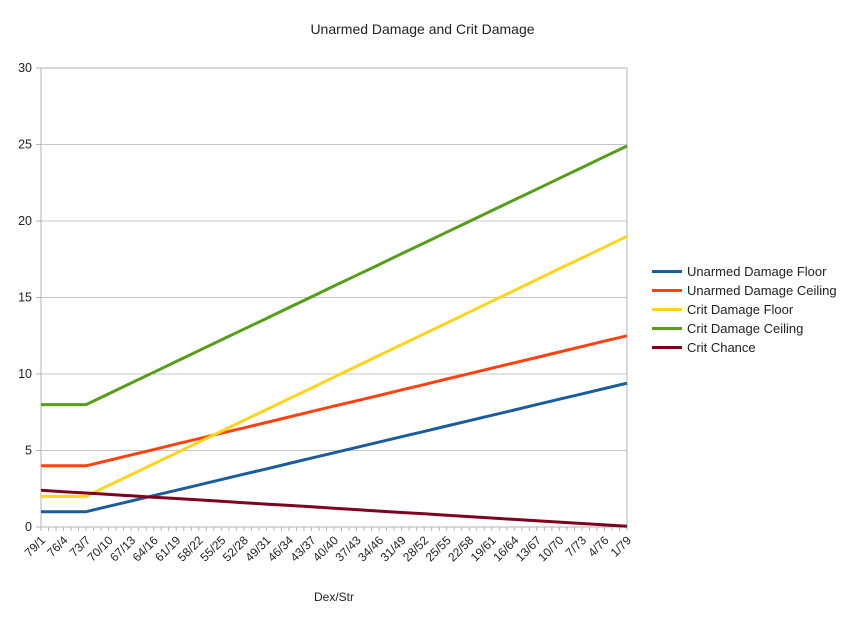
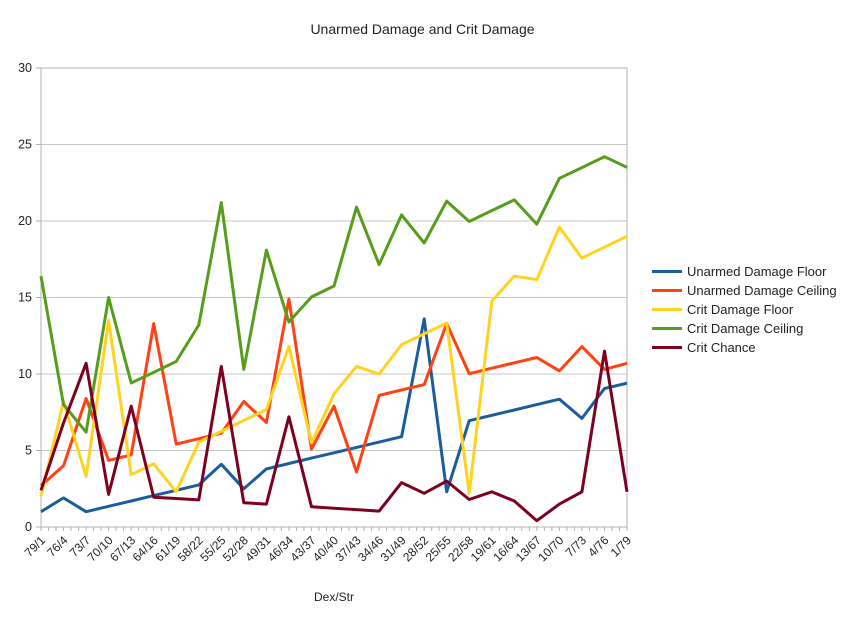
Unarmed Damage Ceiling/79/1: 4.0 -> 2.7
Crit Damage Ceiling/79/1: 8.0 -> 16.4
Unarmed Damage Floor/76/4: 1.0 -> 1.9
Crit Damage Floor/76/4: 2.0 -> 8.2
Crit Chance/76/4: 2.3 -> 6.8
Unarmed Damage Ceiling/73/7: 4.0 -> 8.4
Crit Damage Floor/73/7: 2.0 -> 3.3
Crit Damage Ceiling/73/7: 8.0 -> 6.2
Crit Chance/73/7: 2.2 -> 10.7
Crit Damage Floor/70/10: 2.7 -> 13.5
Crit Damage Ceiling/70/10: 8.7 -> 15.0
Crit Chance/67/13: 2.0 -> 7.9
Unarmed Damage Ceiling/64/16: 5.1 -> 13.3
Crit Damage Floor/61/19: 4.8 -> 2.3
Crit Damage Ceiling/58/22: 11.5 -> 13.2
Unarmed Damage Floor/55/25: 3.1 -> 4.1
Crit Damage Ceiling/55/25: 12.2 -> 21.2
Crit Chance/55/25: 1.7 -> 10.5
Unarmed Damage Floor/52/28: 3.5 -> 2.5
Unarmed Damage Ceiling/52/28: 6.5 -> 8.2
Crit Damage Ceiling/52/28: 12.9 -> 10.3
Crit Damage Ceiling/49/31: 13.6 -> 18.1
Unarmed Damage Ceiling/46/34: 7.2 -> 14.9
Crit Damage Floor/46/34: 8.4 -> 11.8
Crit Damage Ceiling/46/34: 14.3 -> 13.4
Crit Chance/46/34: 1.4 -> 7.2
Unarmed Damage Ceiling/43/37: 7.5 -> 5.1
Crit Damage Floor/43/37: 9.1 -> 5.5
Crit Damage Floor/40/40: 9.8 -> 8.7
Unarmed Damage Ceiling/37/43: 8.2 -> 3.6
Crit Damage Ceiling/37/43: 16.4 -> 20.9
Crit Damage Floor/34/46: 11.2 -> 10.0
Crit Damage Ceiling/31/49: 17.9 -> 20.4
Crit Chance/31/49: 0.9 -> 2.9
Unarmed Damage Floor/28/52: 6.2 -> 13.6
Crit Chance/28/52: 0.9 -> 2.2
Unarmed Damage Floor/25/55: 6.6 -> 2.3
Unarmed Damage Ceiling/25/55: 9.7 -> 13.3
Crit Damage Ceiling/25/55: 19.3 -> 21.3
Crit Chance/25/55: 0.8 -> 3.0
Crit Damage Floor/22/58: 14.0 -> 2.2
Crit Chance/22/58: 0.7 -> 1.8
Crit Chance/19/61: 0.6 -> 2.3
Crit Damage Floor/16/64: 15.5 -> 16.4
Crit Chance/16/64: 0.5 -> 1.7
Crit Damage Ceiling/13/67: 22.1 -> 19.8
Unarmed Damage Ceiling/10/70: 11.4 -> 10.2
Crit Damage Floor/10/70: 16.9 -> 19.6
Crit Chance/10/70: 0.3 -> 1.5
Unarmed Damage Floor/7/73: 8.7 -> 7.1
Crit Chance/7/73: 0.2 -> 2.3
Unarmed Damage Ceiling/4/76: 12.2 -> 10.3
Crit Chance/4/76: 0.1 -> 11.5
Unarmed Damage Ceiling/1/79: 12.5 -> 10.7
Crit Damage Ceiling/1/79: 24.9 -> 23.5
Crit Chance/1/79: 0.1 -> 2.3
